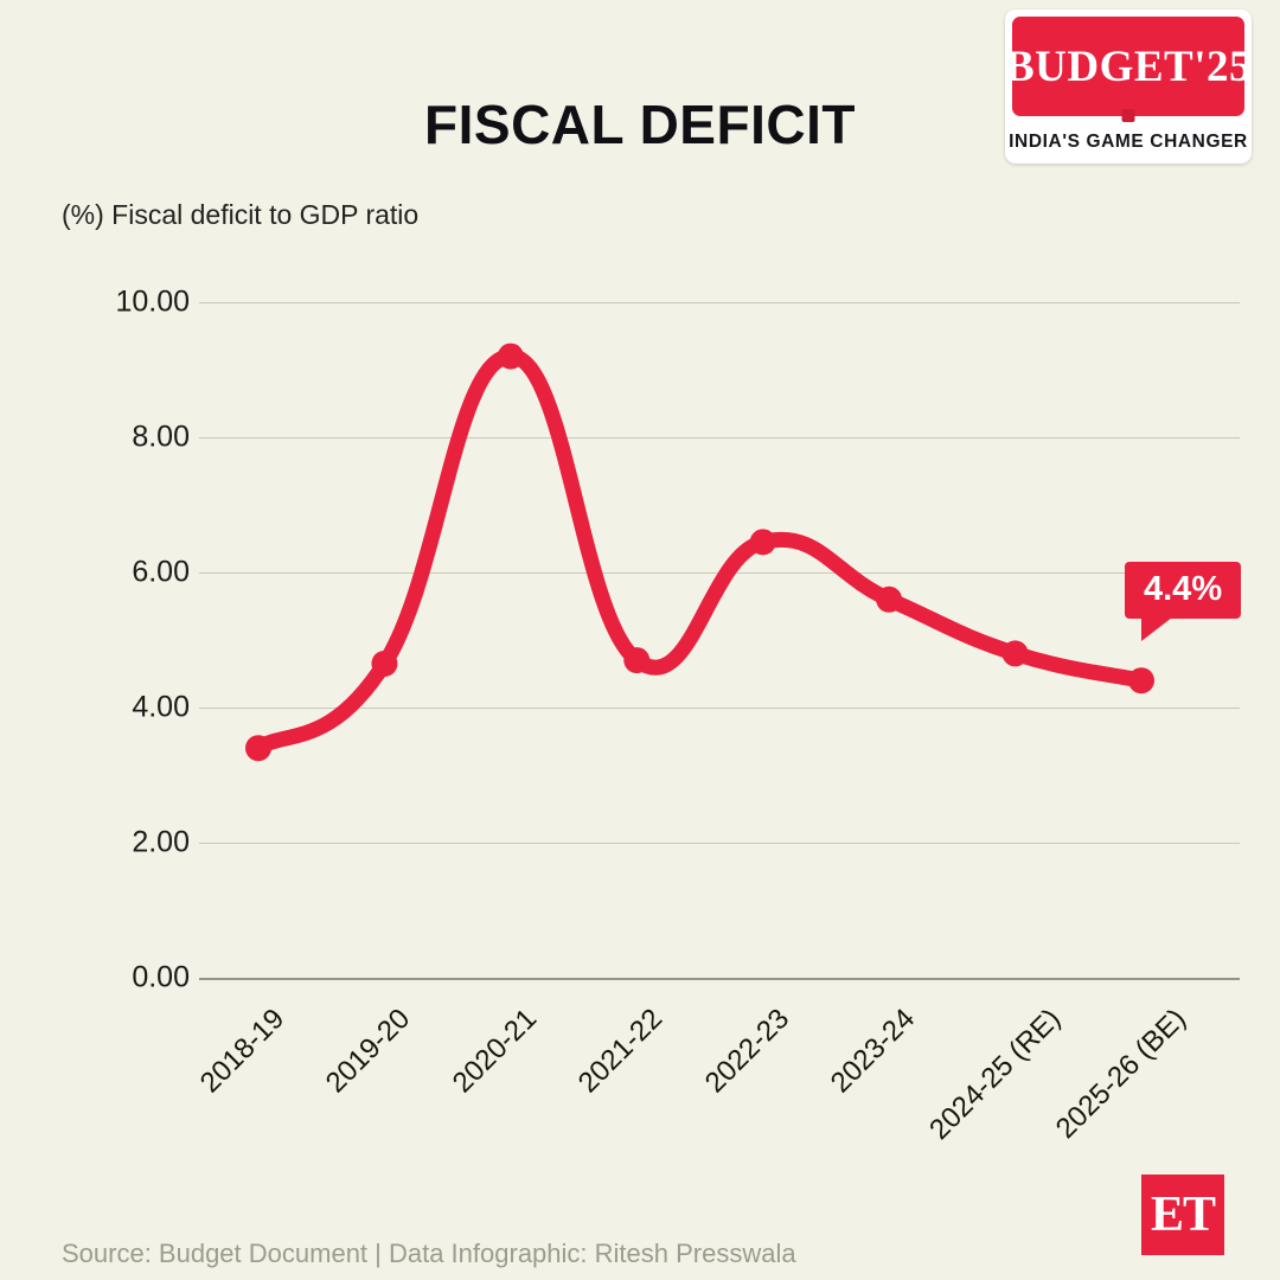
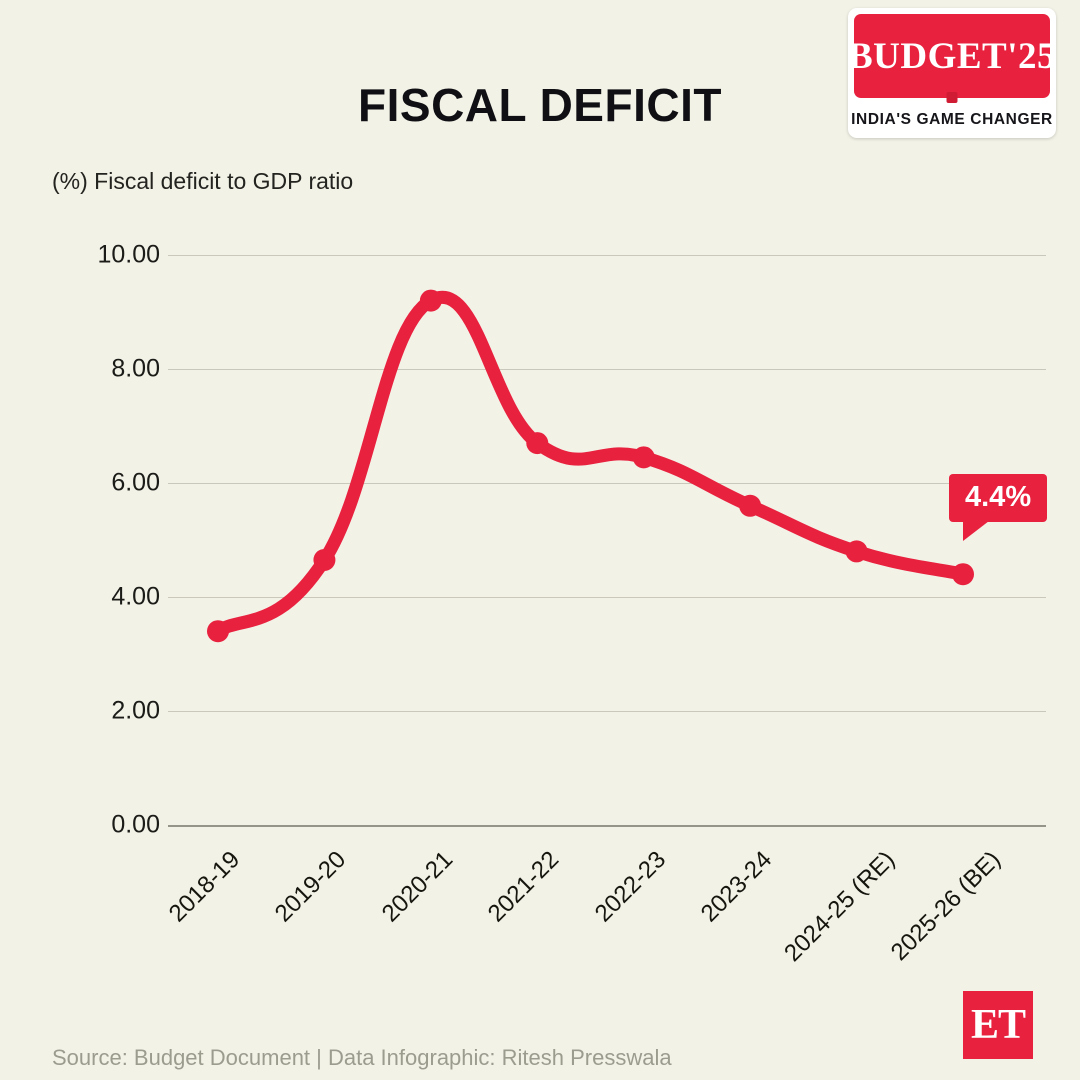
2021-22: 4.7 -> 6.7
